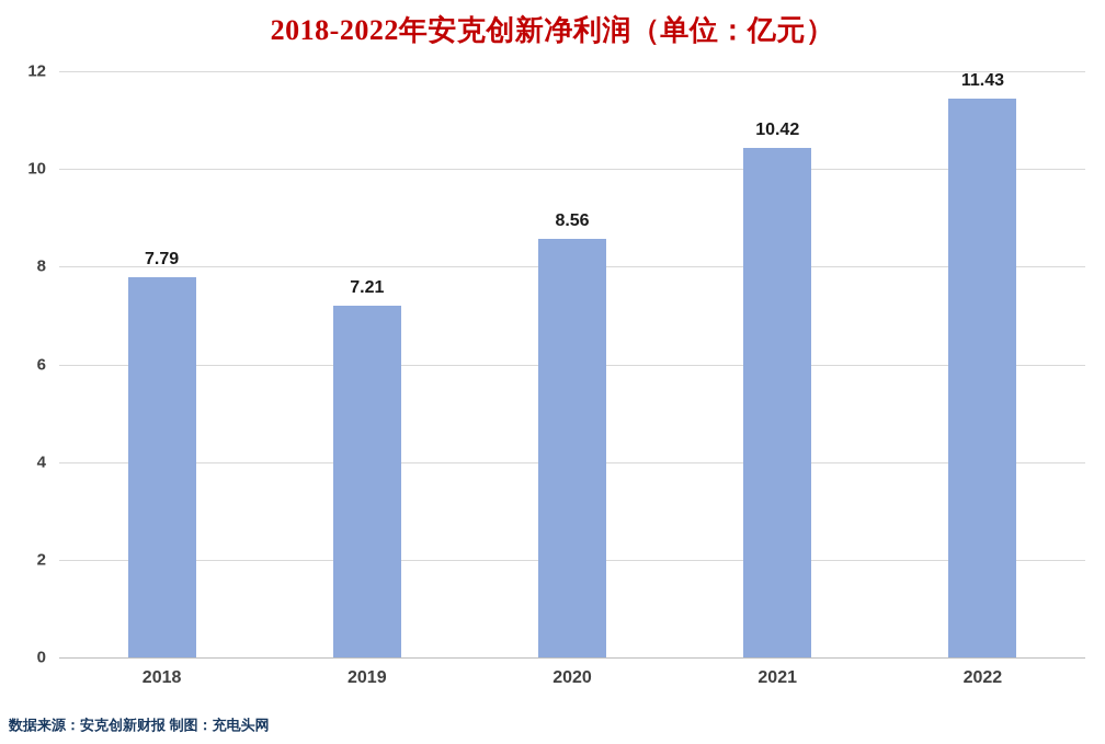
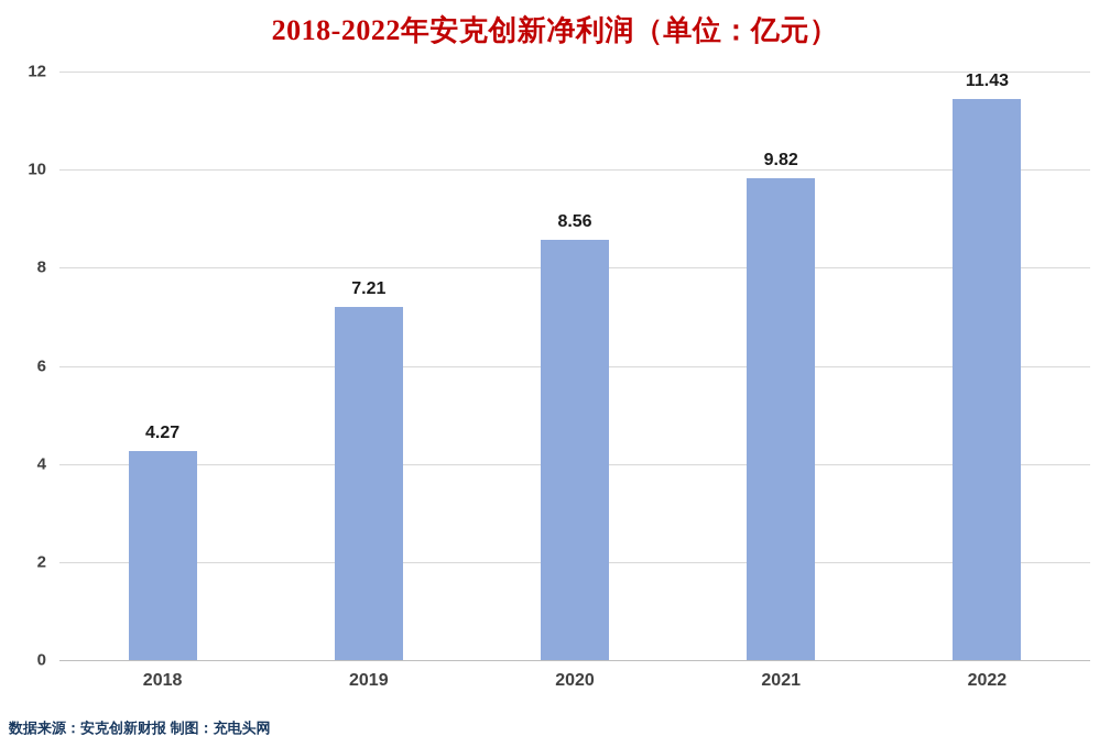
2018: 7.79 -> 4.27
2021: 10.42 -> 9.82
